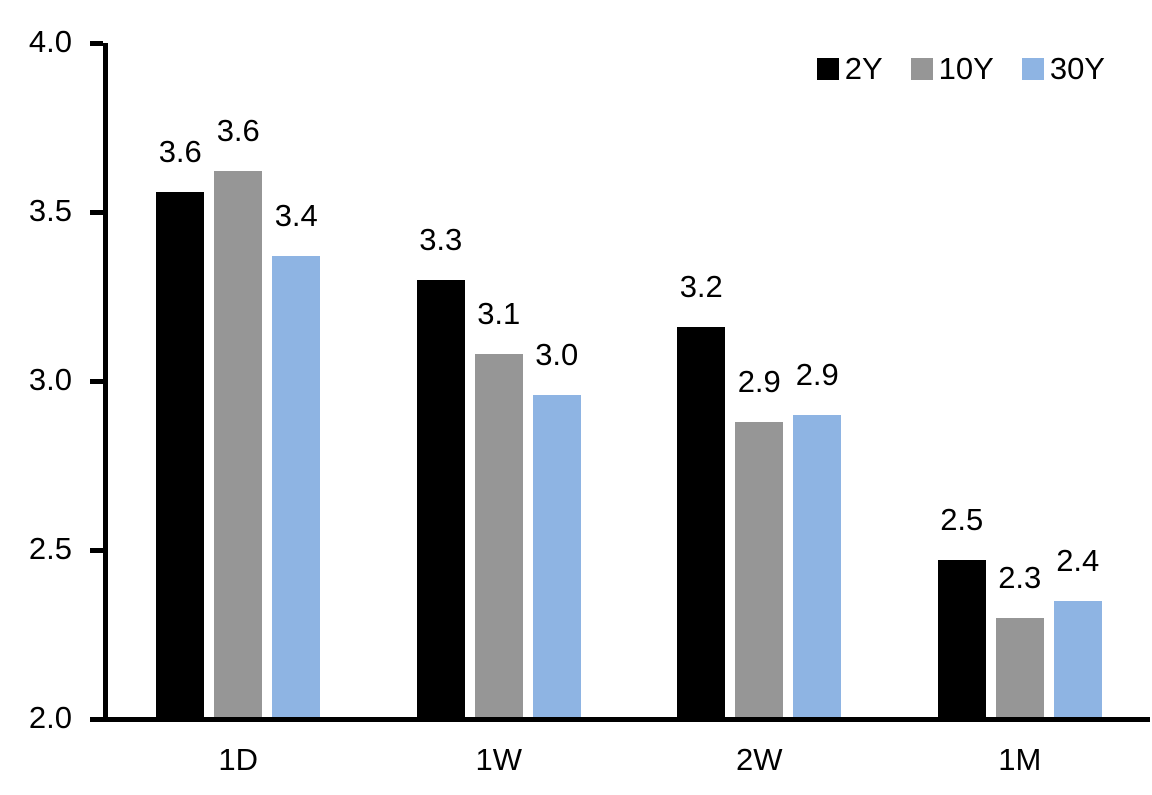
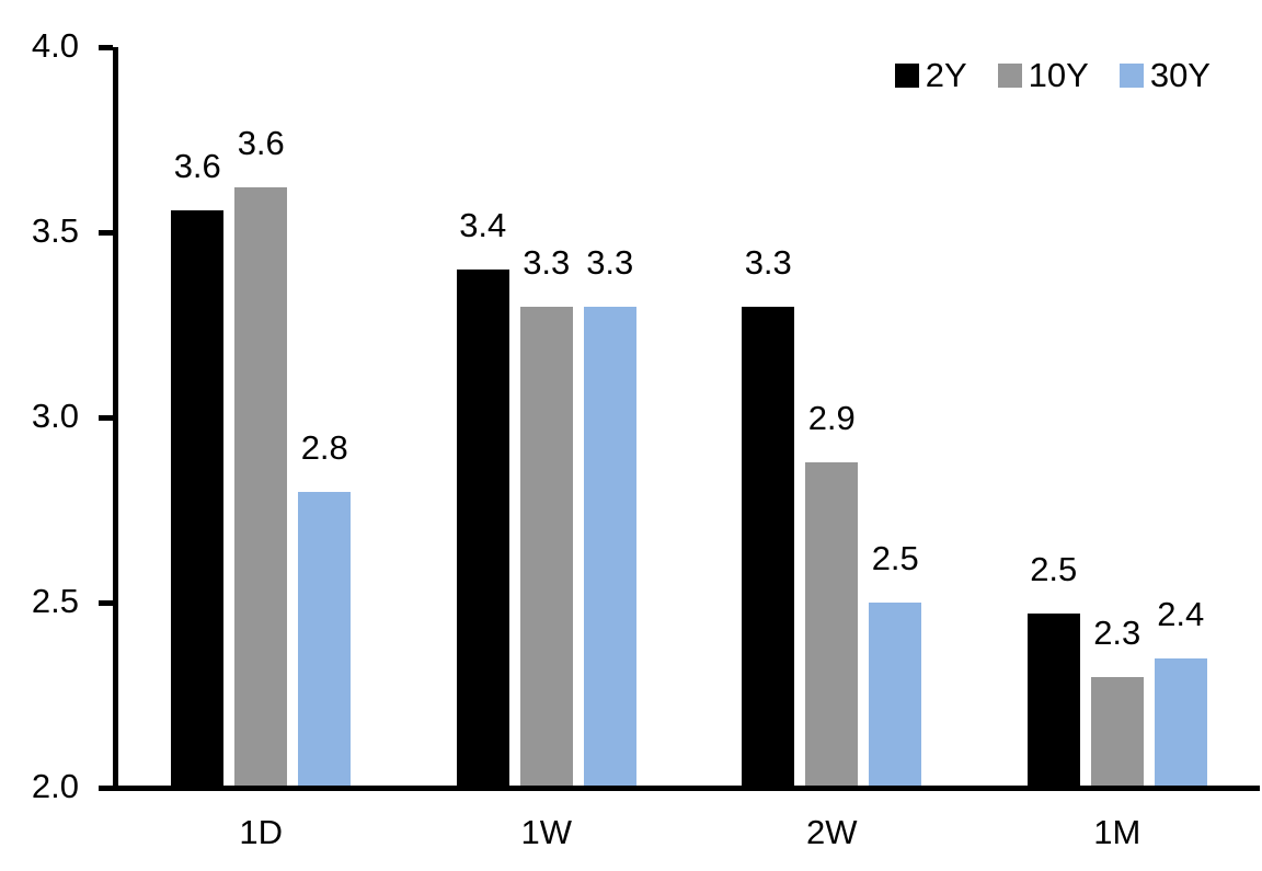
30Y/1D: 3.4 -> 2.8
2Y/1W: 3.3 -> 3.4
10Y/1W: 3.1 -> 3.3
30Y/1W: 3.0 -> 3.3
2Y/2W: 3.2 -> 3.3
30Y/2W: 2.9 -> 2.5
